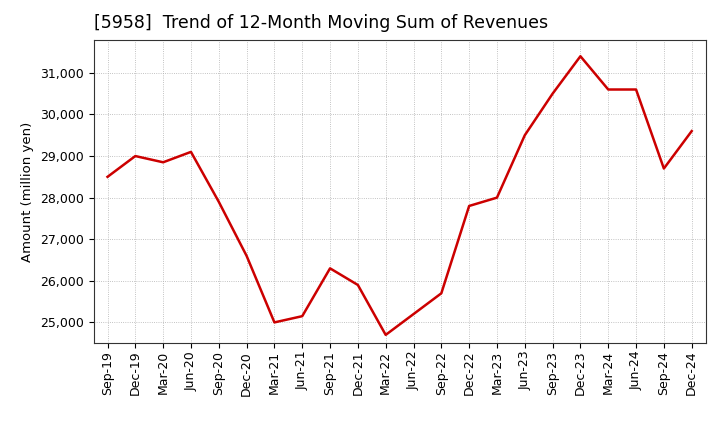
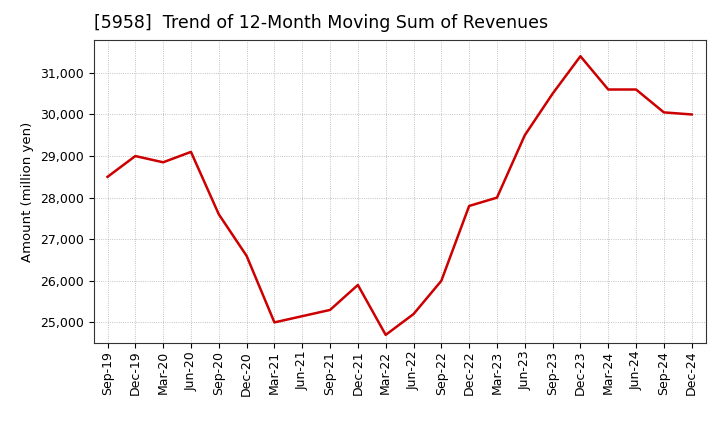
Sep-20: 27,900 -> 27,600
Sep-21: 26,300 -> 25,300
Sep-22: 25,700 -> 26,000
Sep-24: 28,700 -> 30,050
Dec-24: 29,600 -> 30,000
